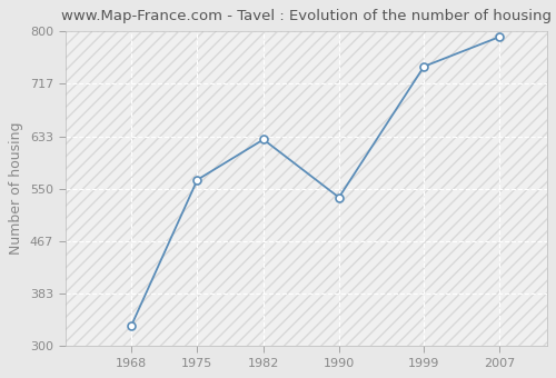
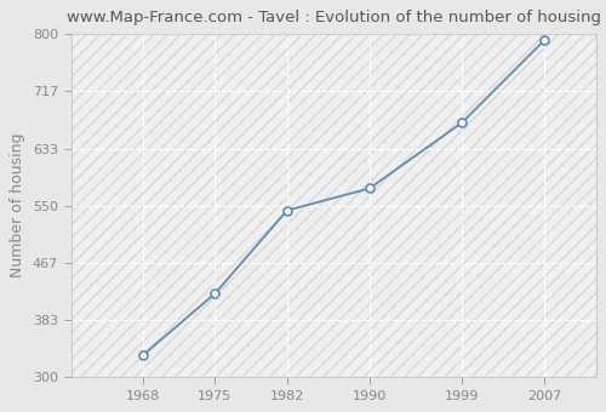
1975: 564 -> 422
1982: 628 -> 543
1990: 536 -> 575
1999: 744 -> 671
